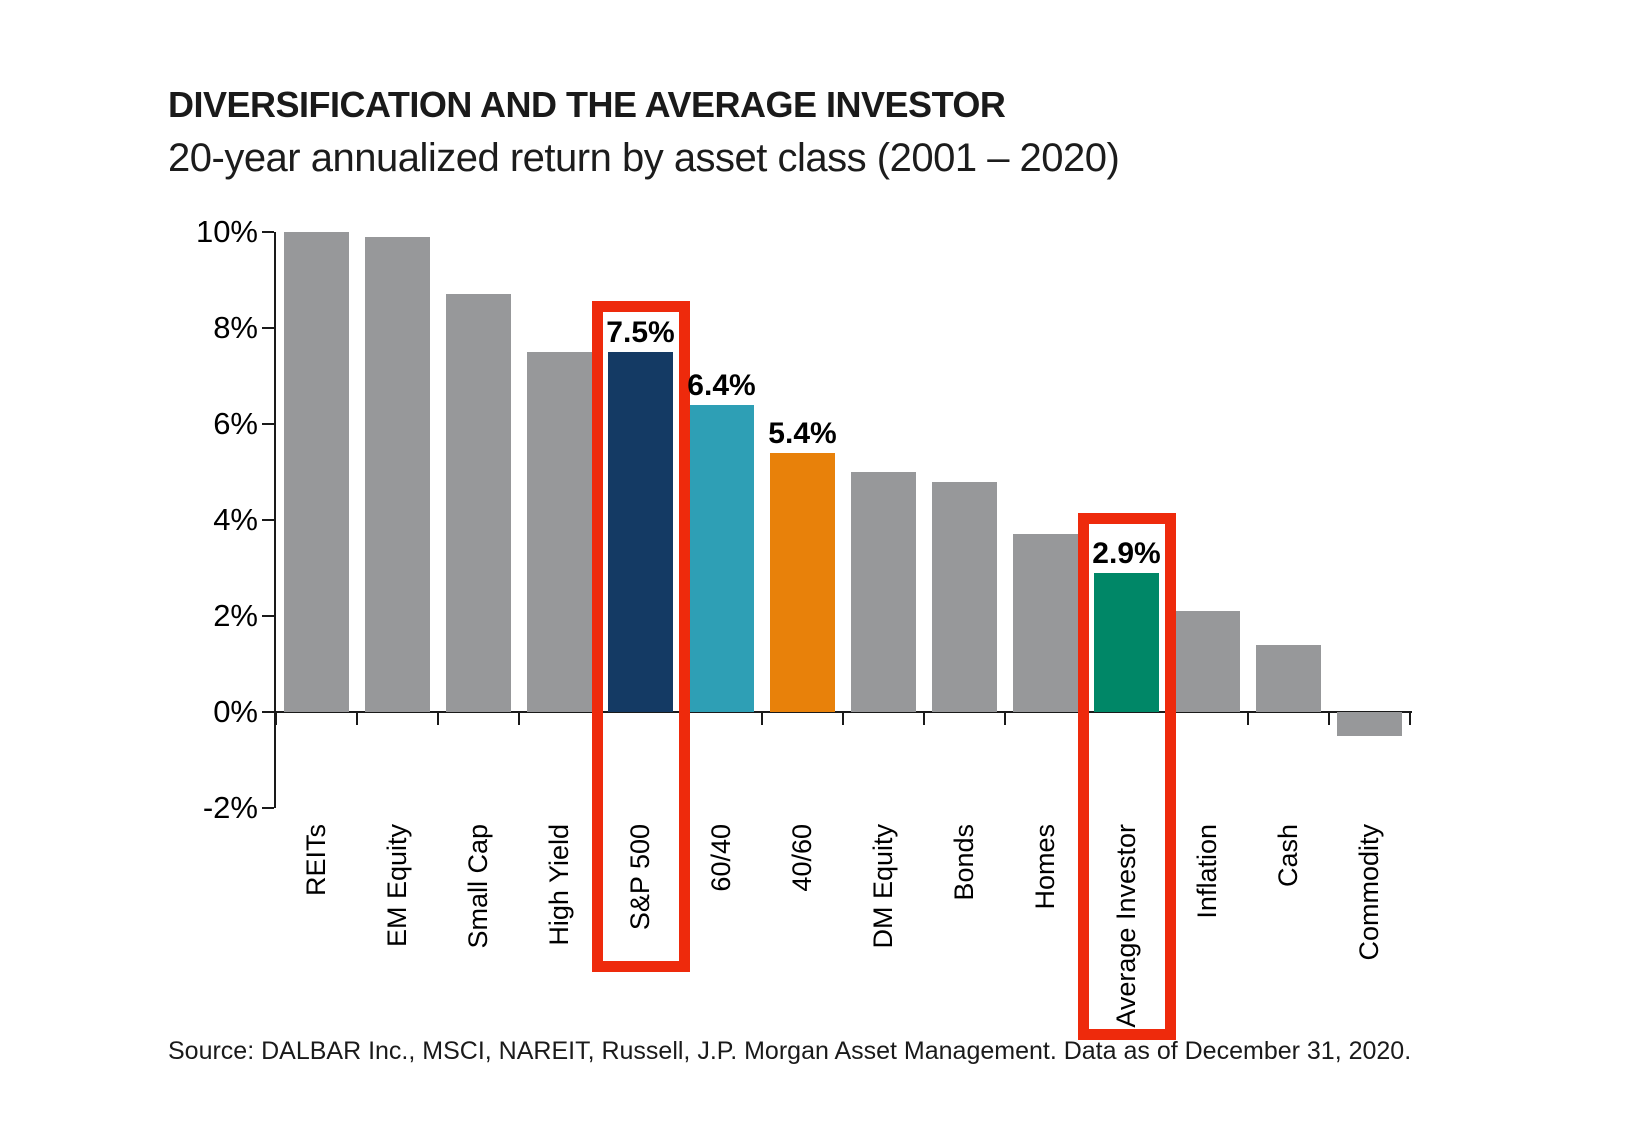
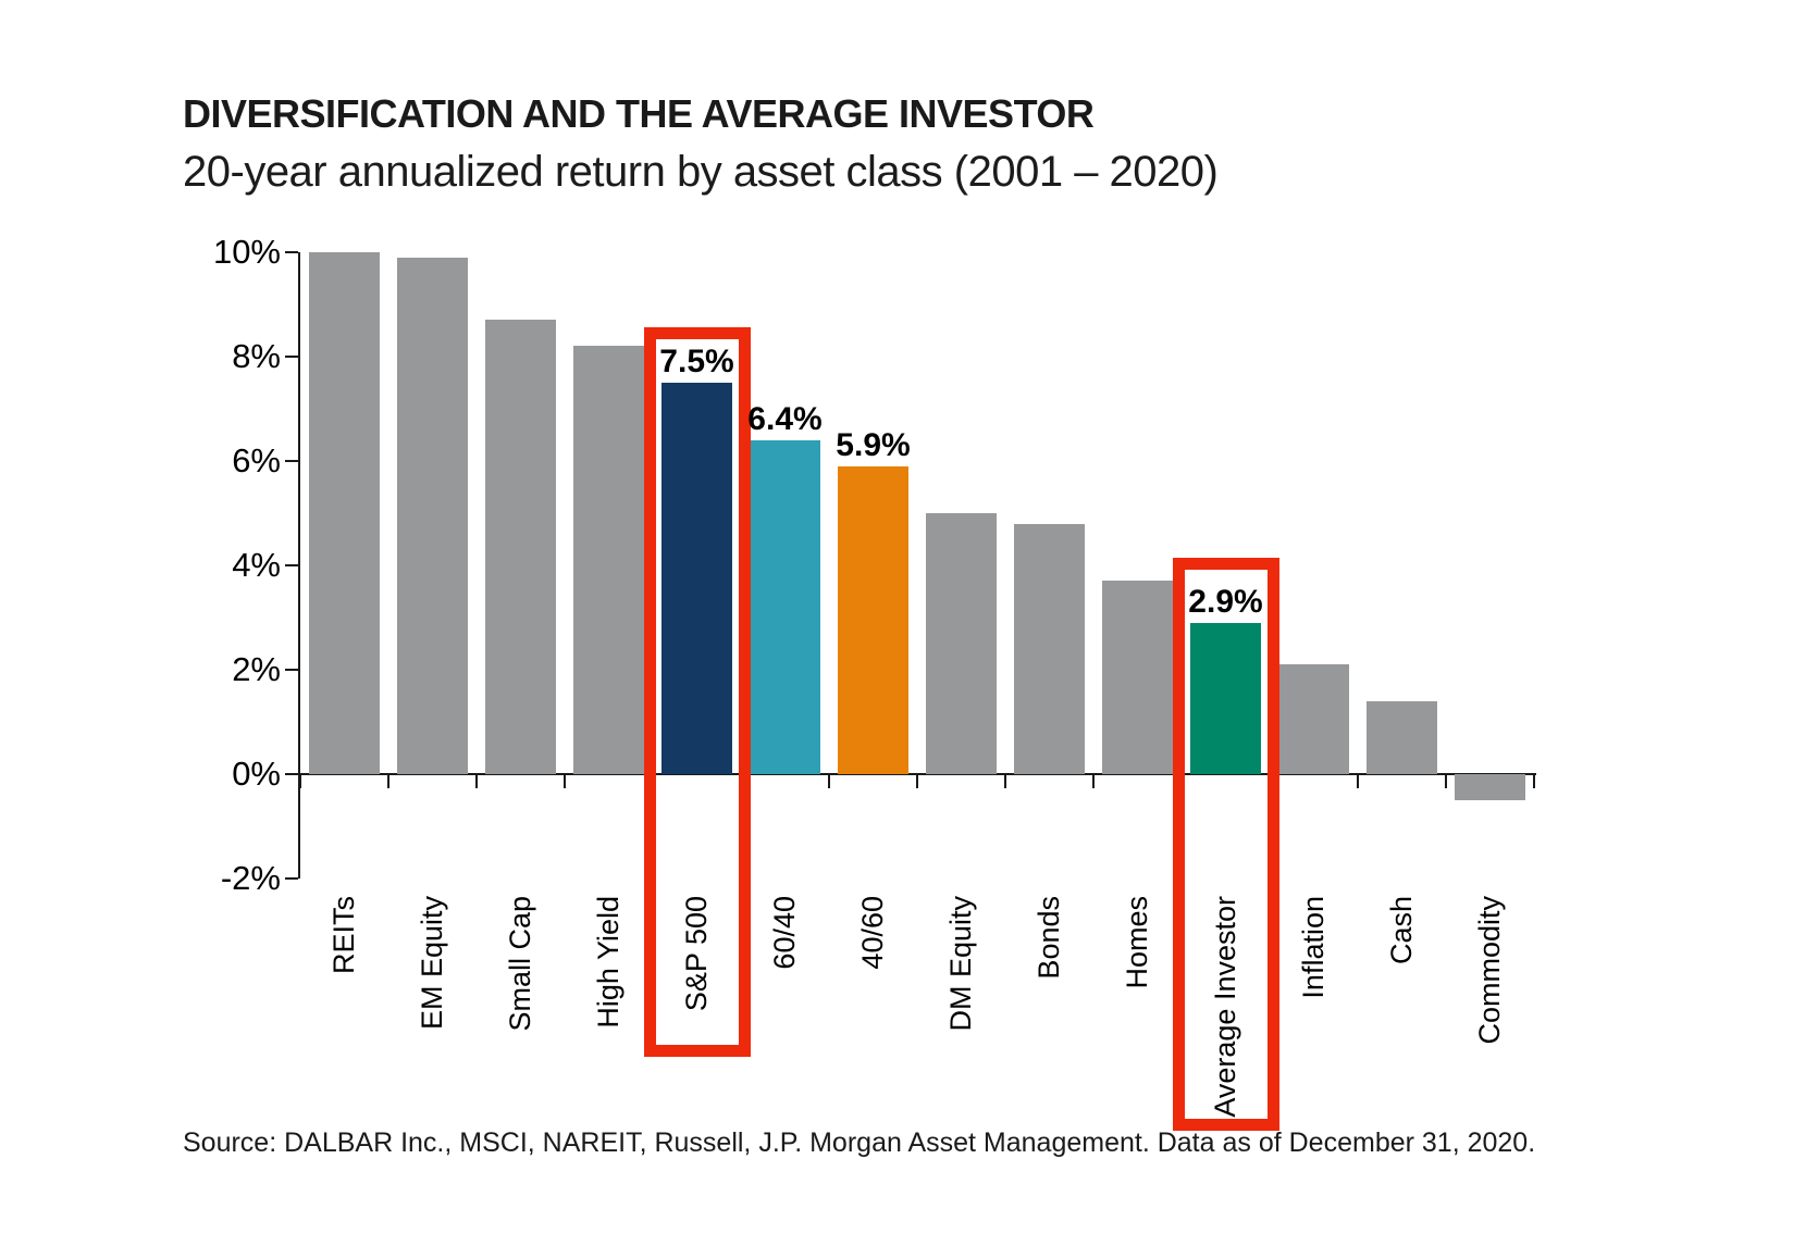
High Yield: 7.5% -> 8.2%
40/60: 5.4% -> 5.9%
